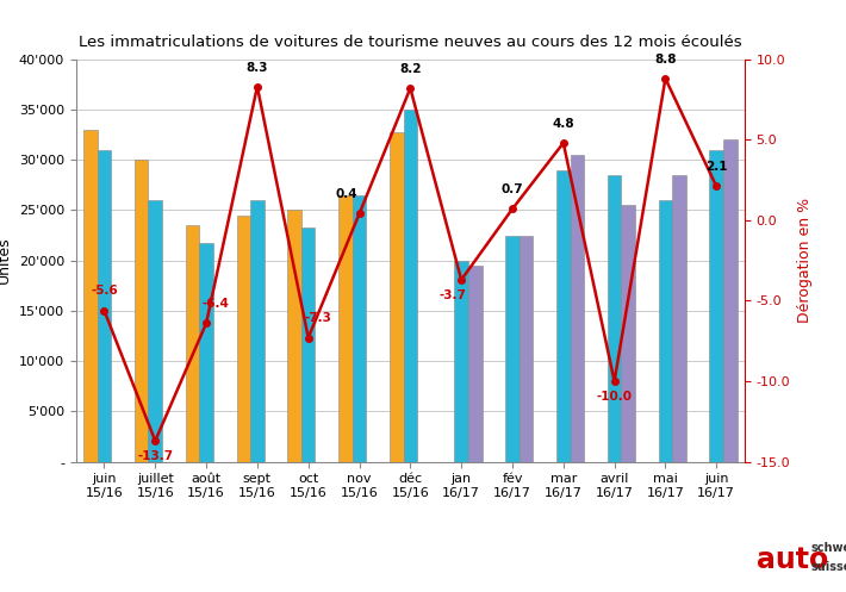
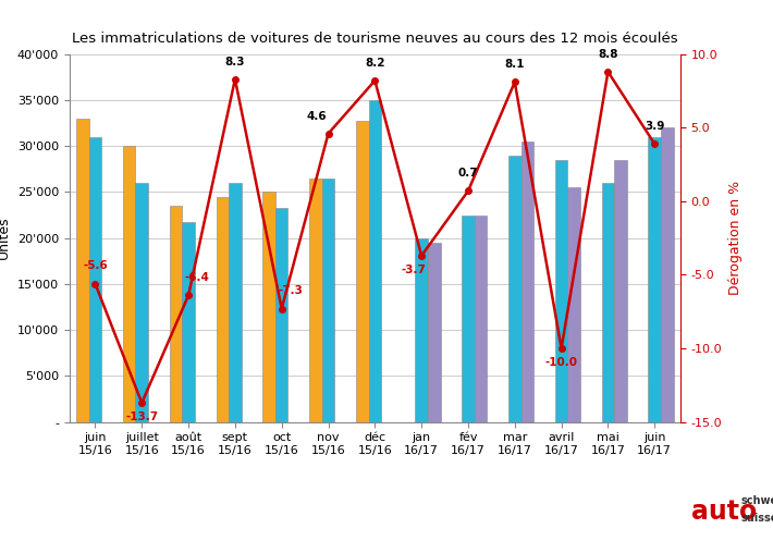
Dérogation en %/nov 15/16: 0.4 -> 4.6
Dérogation en %/mar 16/17: 4.8 -> 8.1
Dérogation en %/juin 16/17: 2.1 -> 3.9
